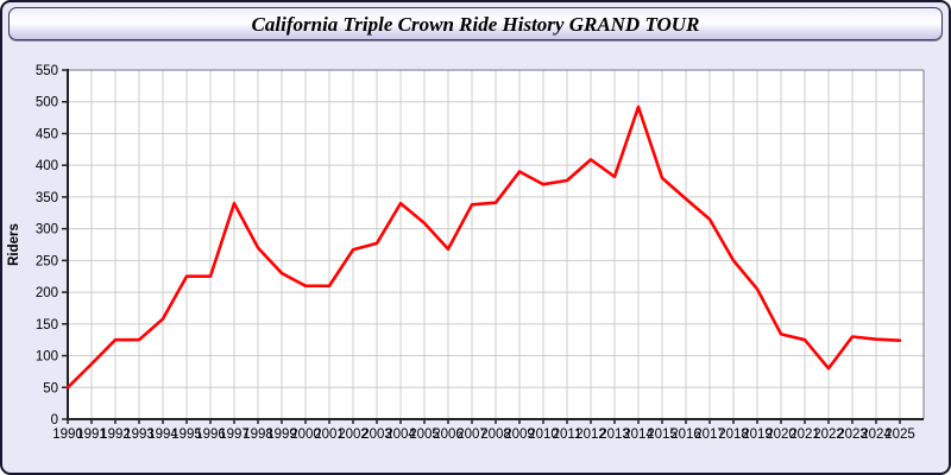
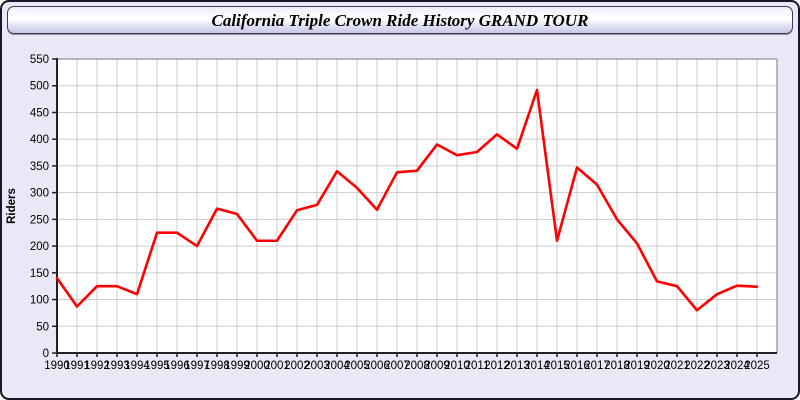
1990: 50 -> 140
1994: 160 -> 110
1997: 340 -> 200
1999: 230 -> 260
2015: 380 -> 210
2023: 130 -> 110
